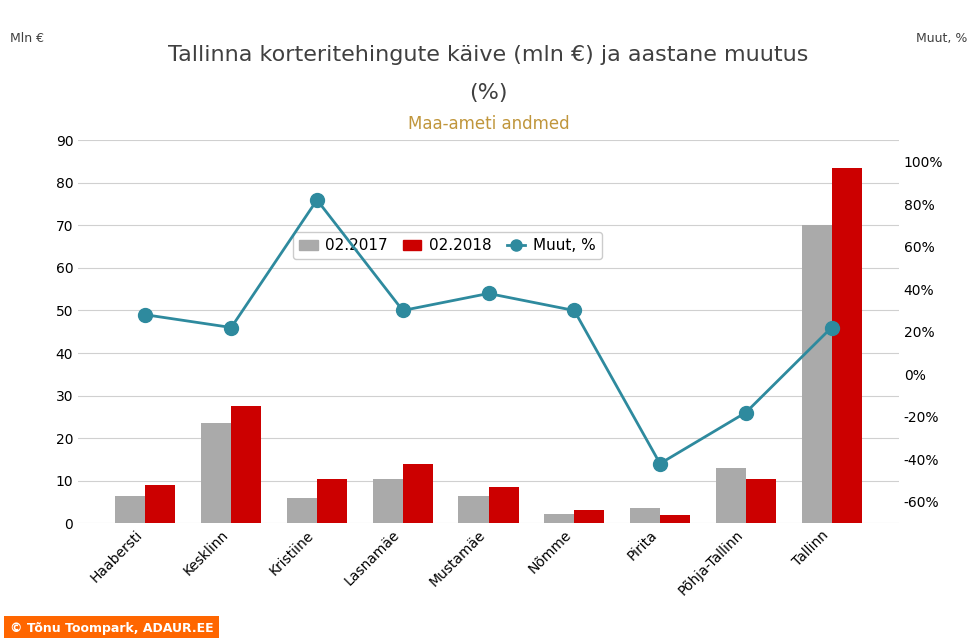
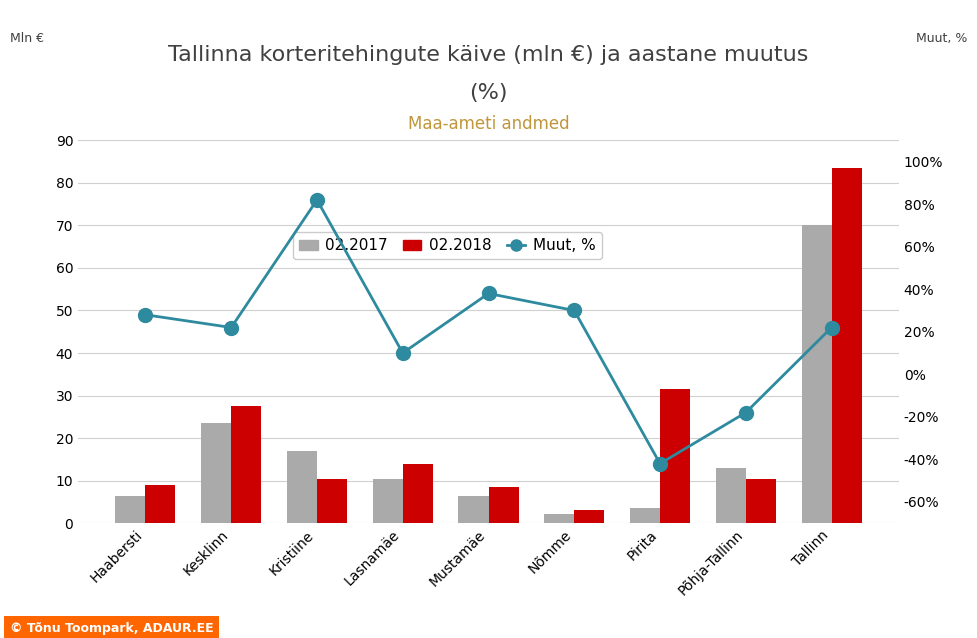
02.2017/Kristiine: 6.0 -> 17.0
Muut, %/Lasnamäe: 30% -> 10%
02.2018/Pirita: 2.0 -> 31.5
